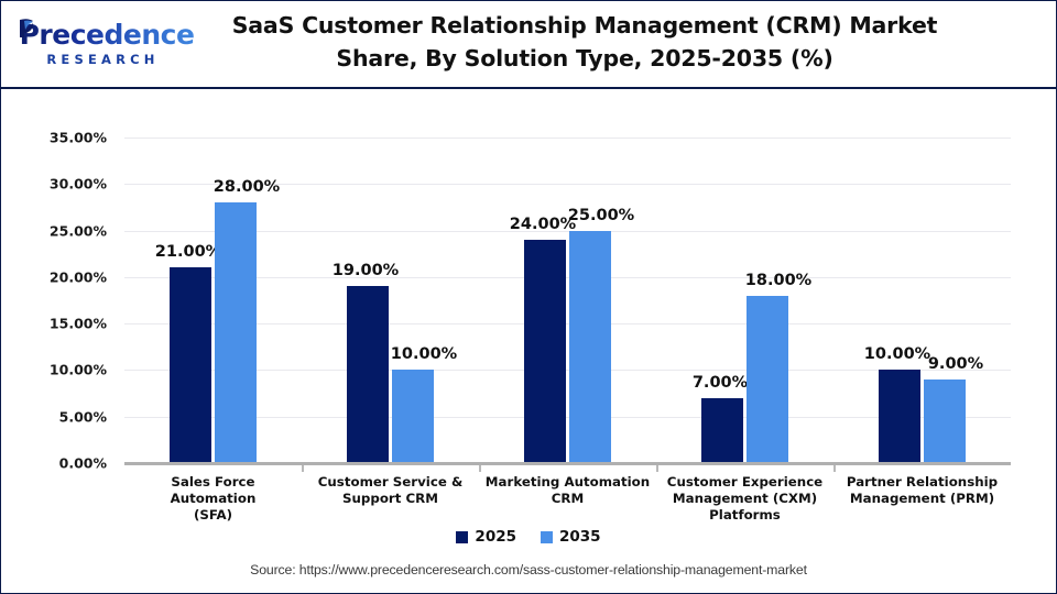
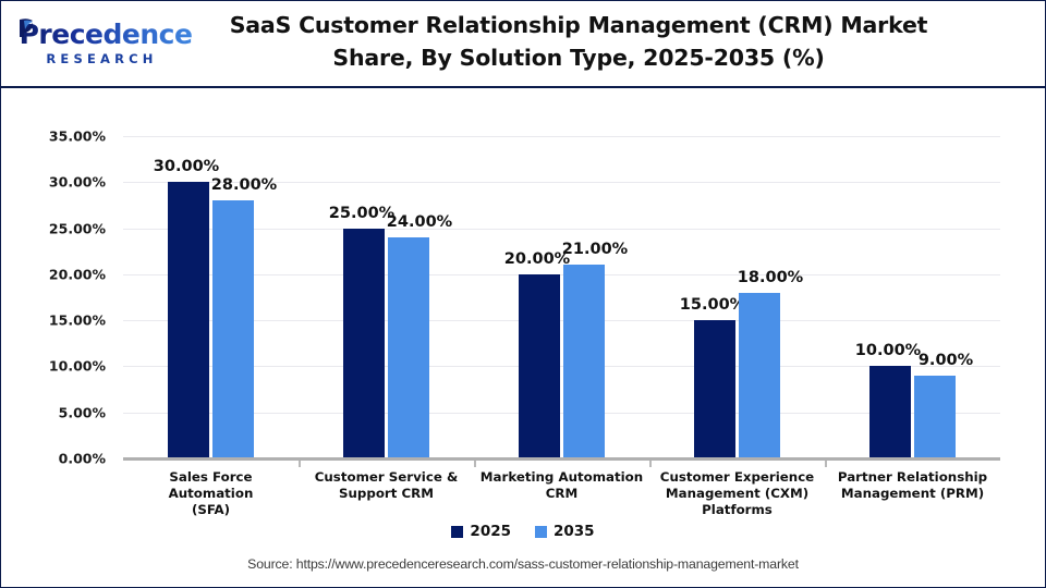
2025/Sales Force Automation (SFA): 21.00% -> 30.00%
2025/Customer Service & Support CRM: 19.00% -> 25.00%
2035/Customer Service & Support CRM: 10.00% -> 24.00%
2025/Marketing Automation CRM: 24.00% -> 20.00%
2035/Marketing Automation CRM: 25.00% -> 21.00%
2025/Customer Experience Management (CXM) Platforms: 7.00% -> 15.00%
